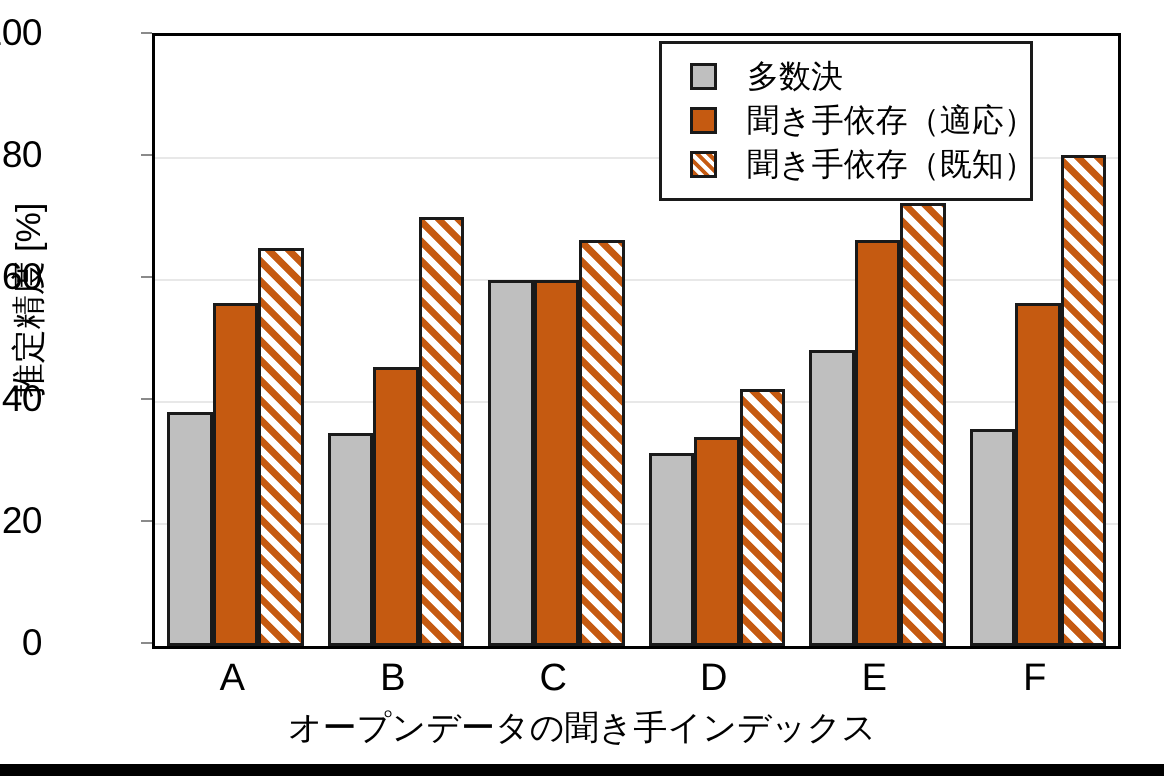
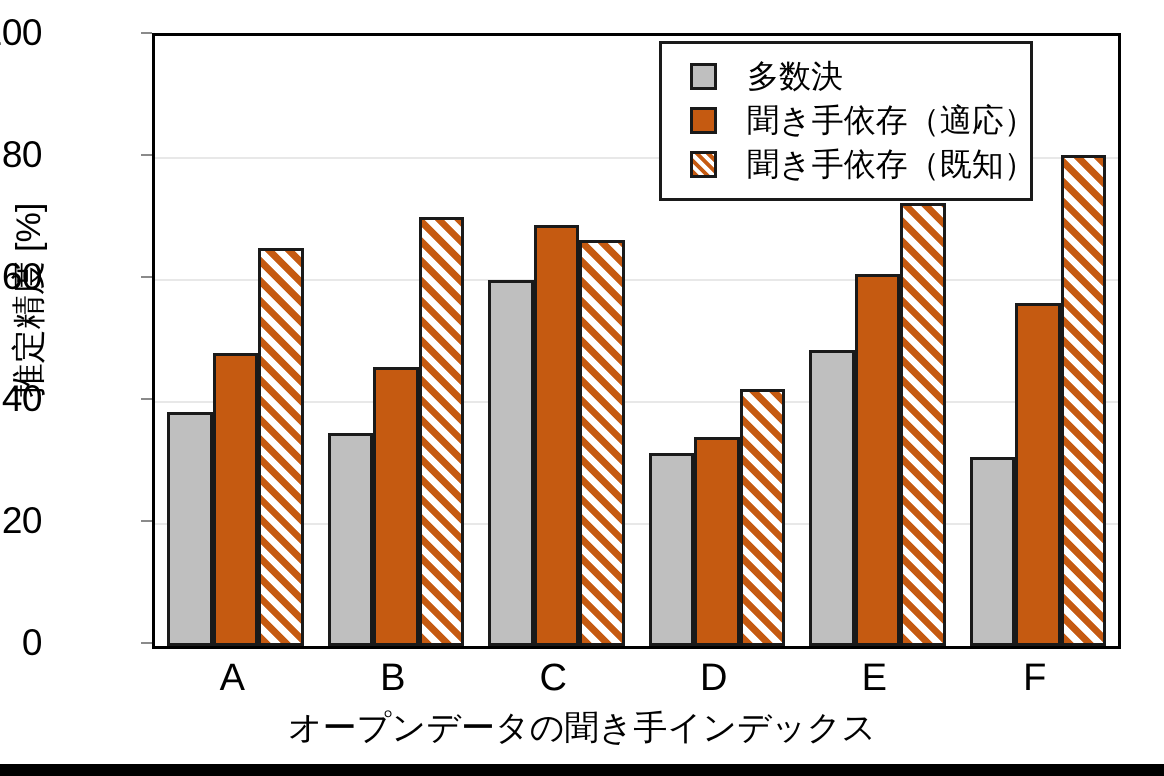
聞き手依存（適応）/A: 56 -> 48
聞き手依存（適応）/C: 60 -> 69
聞き手依存（適応）/E: 67 -> 61
多数決/F: 36 -> 31
